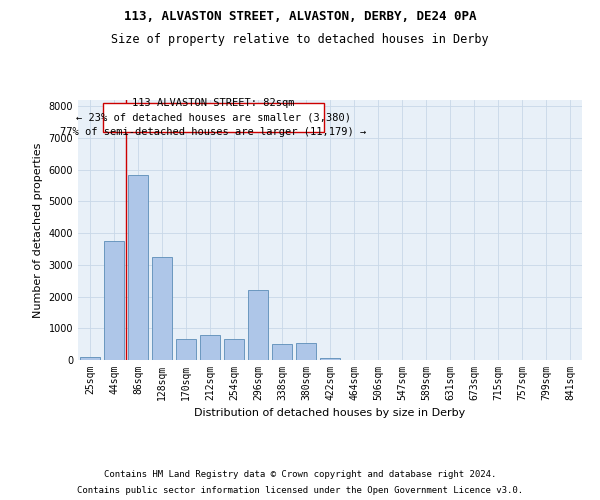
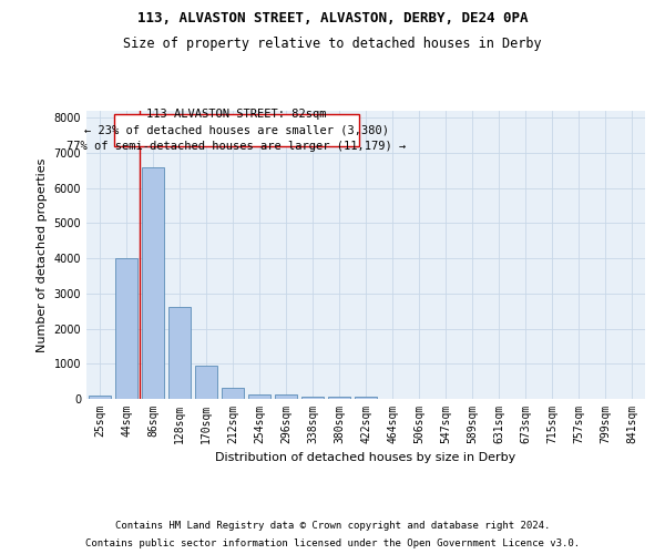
44sqm: 3750 -> 4000
86sqm: 5850 -> 6600
128sqm: 3250 -> 2620
170sqm: 650 -> 950
212sqm: 800 -> 330
254sqm: 650 -> 130
296sqm: 2200 -> 120
338sqm: 500 -> 70
380sqm: 550 -> 60
